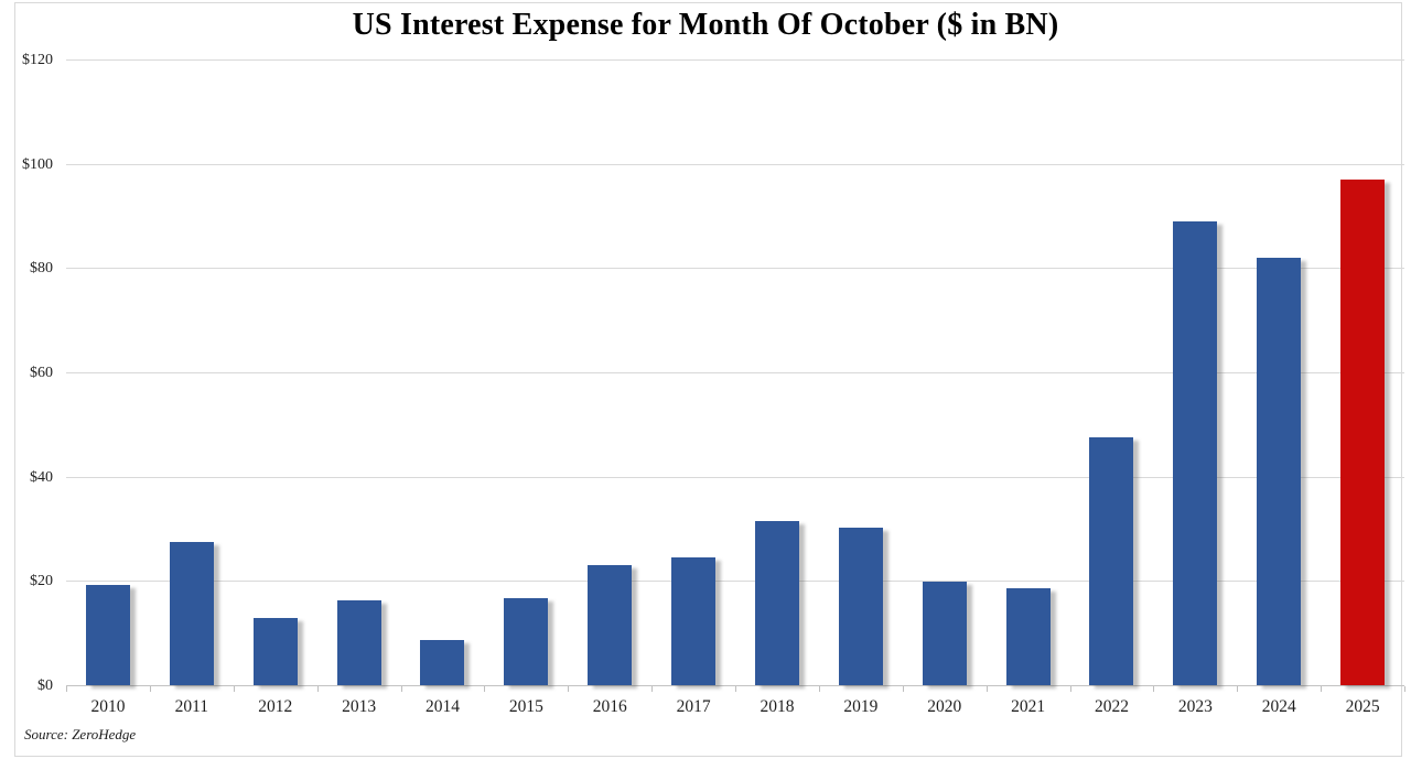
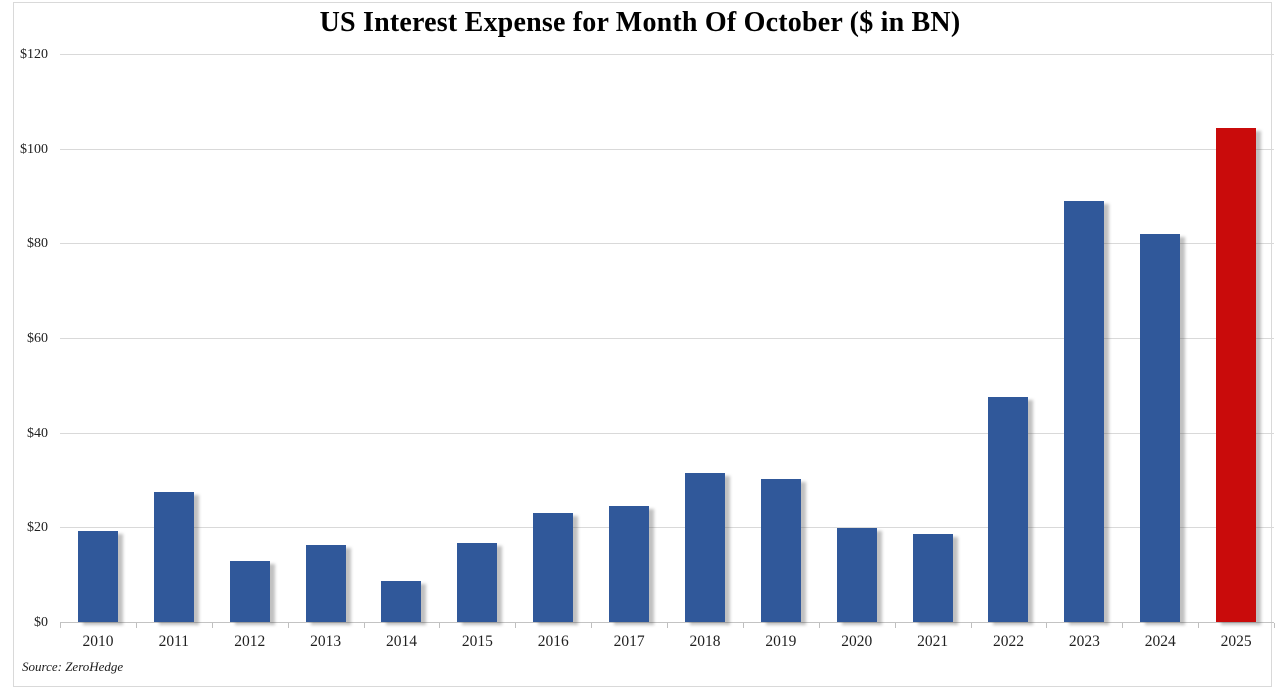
2025: $97 -> $104
